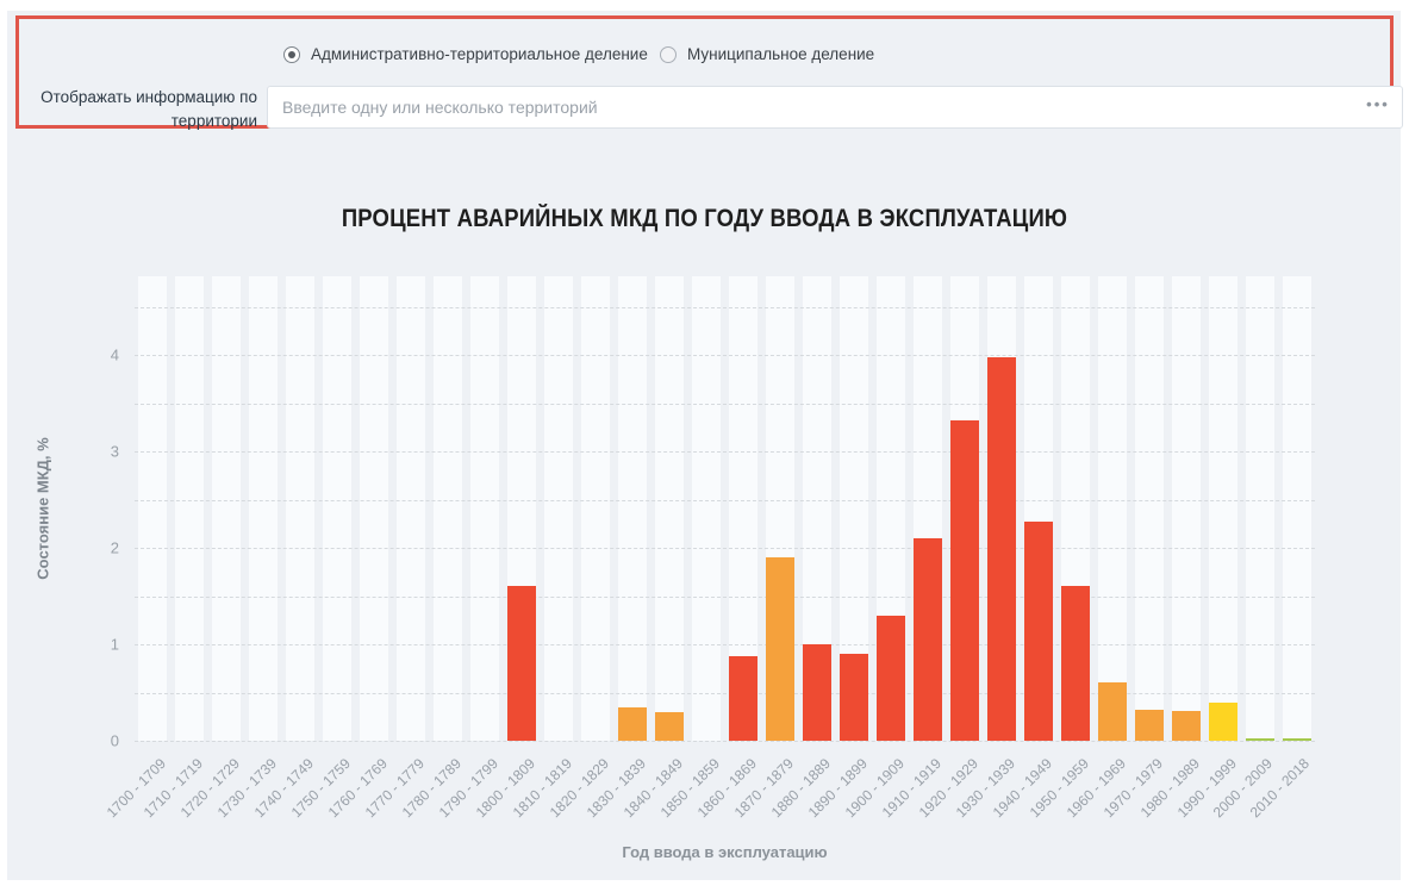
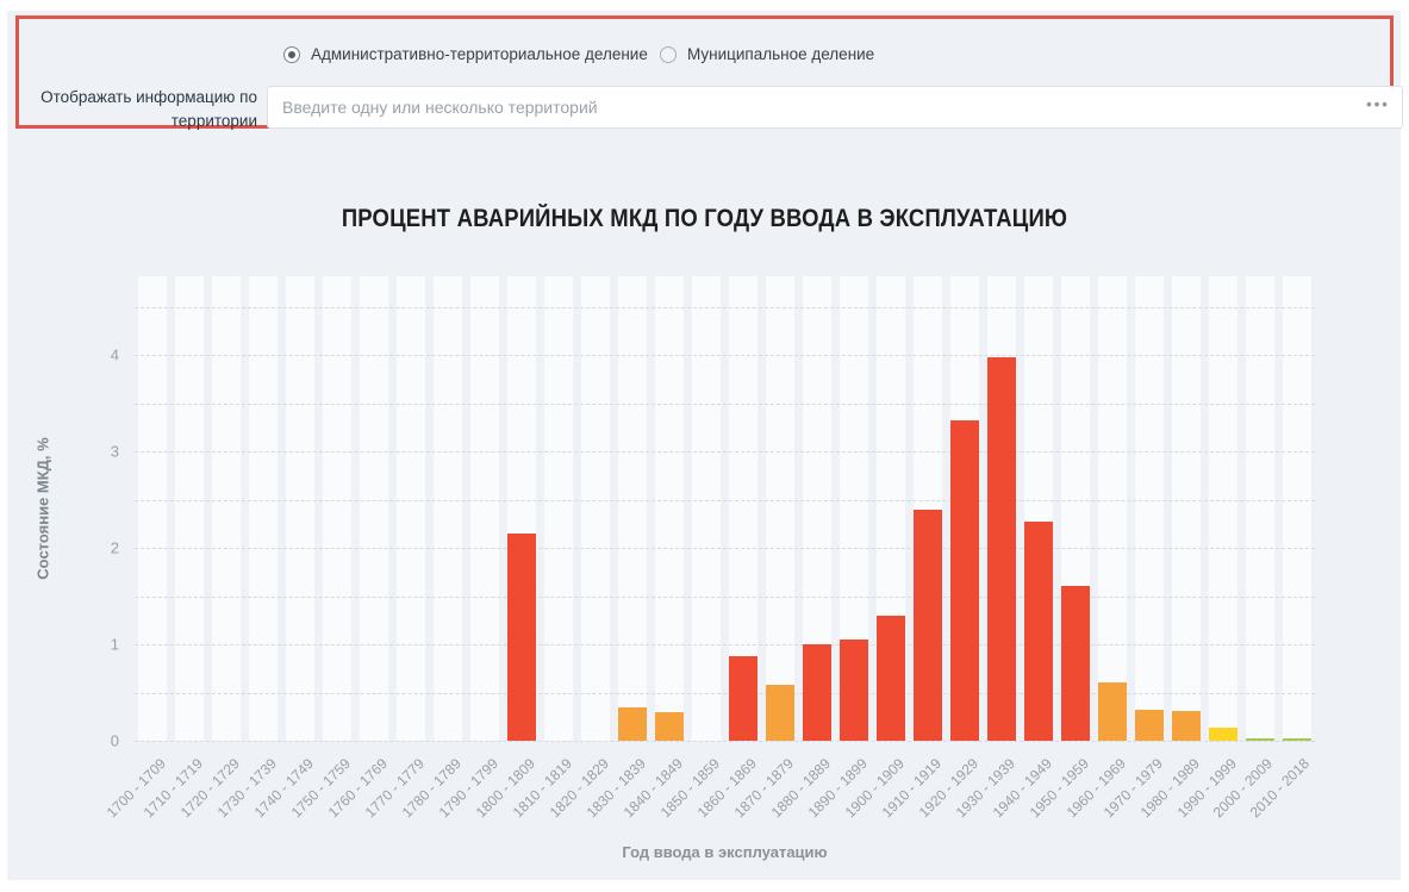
1800 - 1809: 1.6 -> 2.1
1870 - 1879: 1.9 -> 0.6
1890 - 1899: 0.9 -> 1.1
1910 - 1919: 2.1 -> 2.4
1990 - 1999: 0.4 -> 0.1
